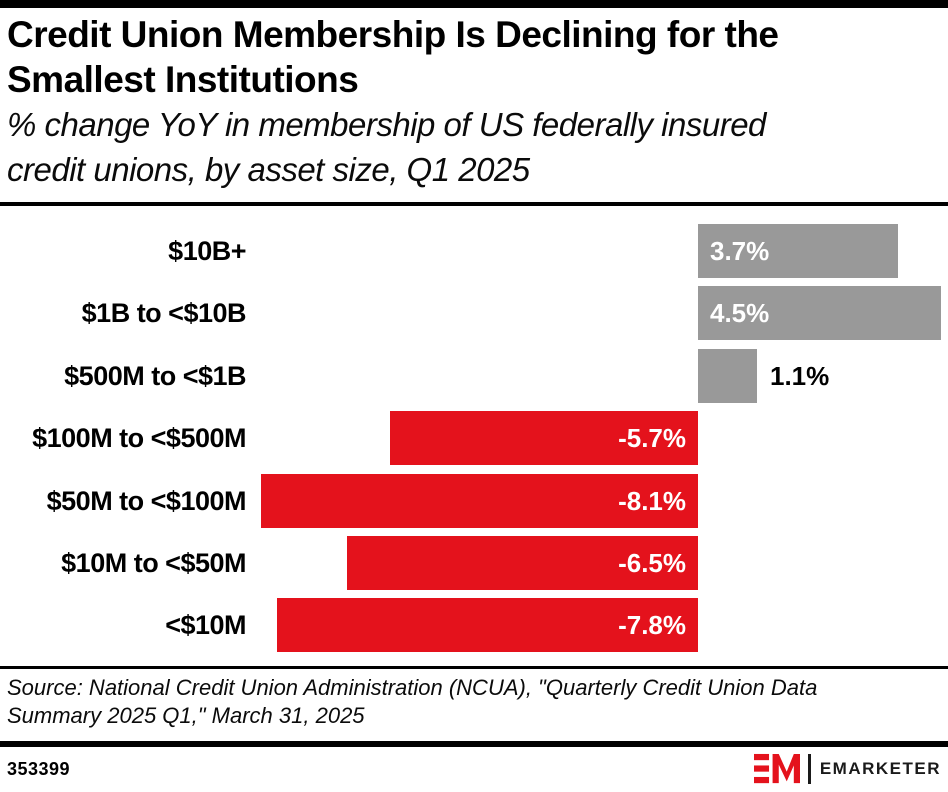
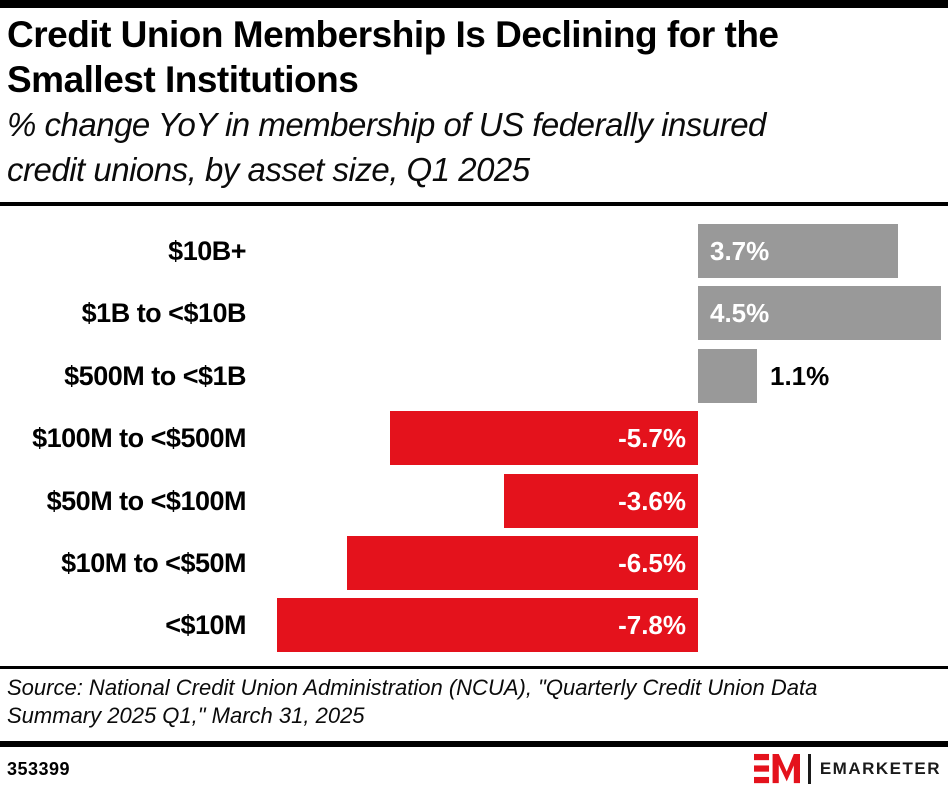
$50M to <$100M: -8.1% -> -3.6%
